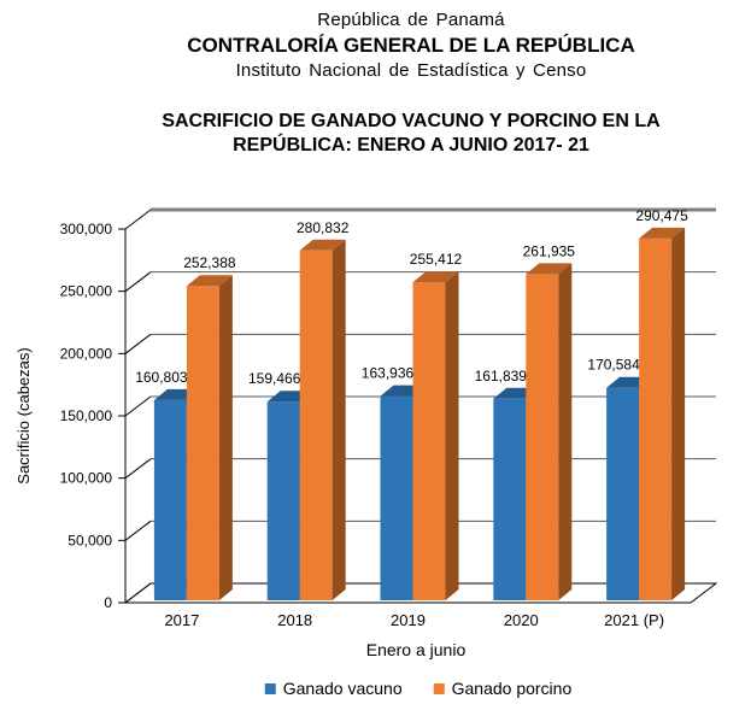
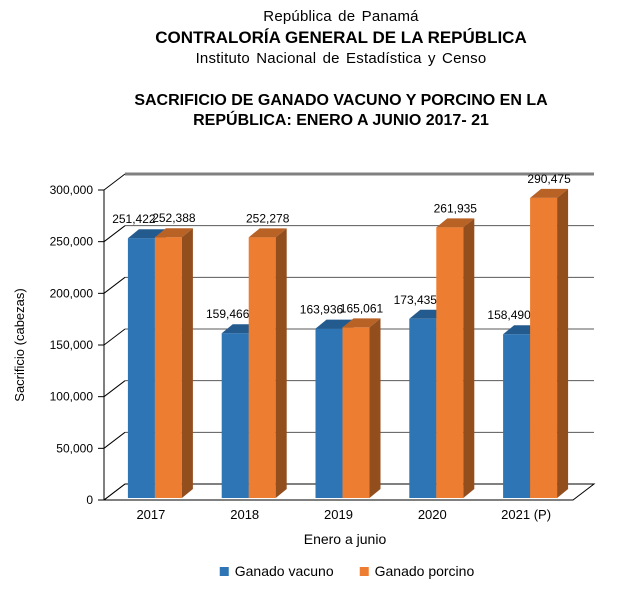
Ganado vacuno/2017: 160,803 -> 251,422
Ganado porcino/2018: 280,832 -> 252,278
Ganado porcino/2019: 255,412 -> 165,061
Ganado vacuno/2020: 161,839 -> 173,435
Ganado vacuno/2021 (P): 170,584 -> 158,490
